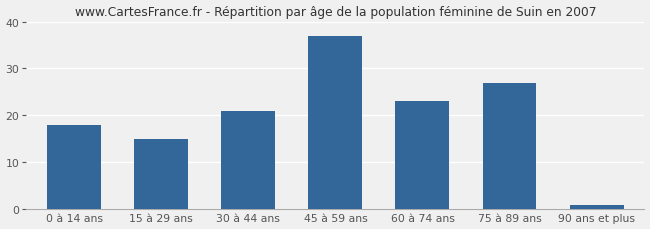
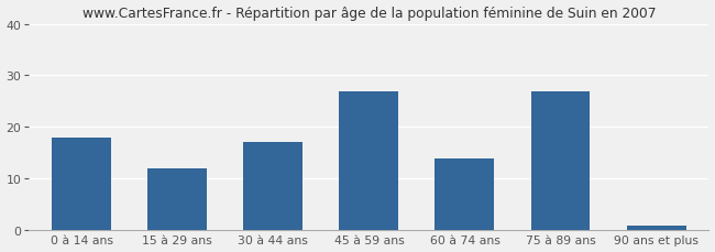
15 à 29 ans: 15 -> 12
30 à 44 ans: 21 -> 17
45 à 59 ans: 37 -> 27
60 à 74 ans: 23 -> 14
